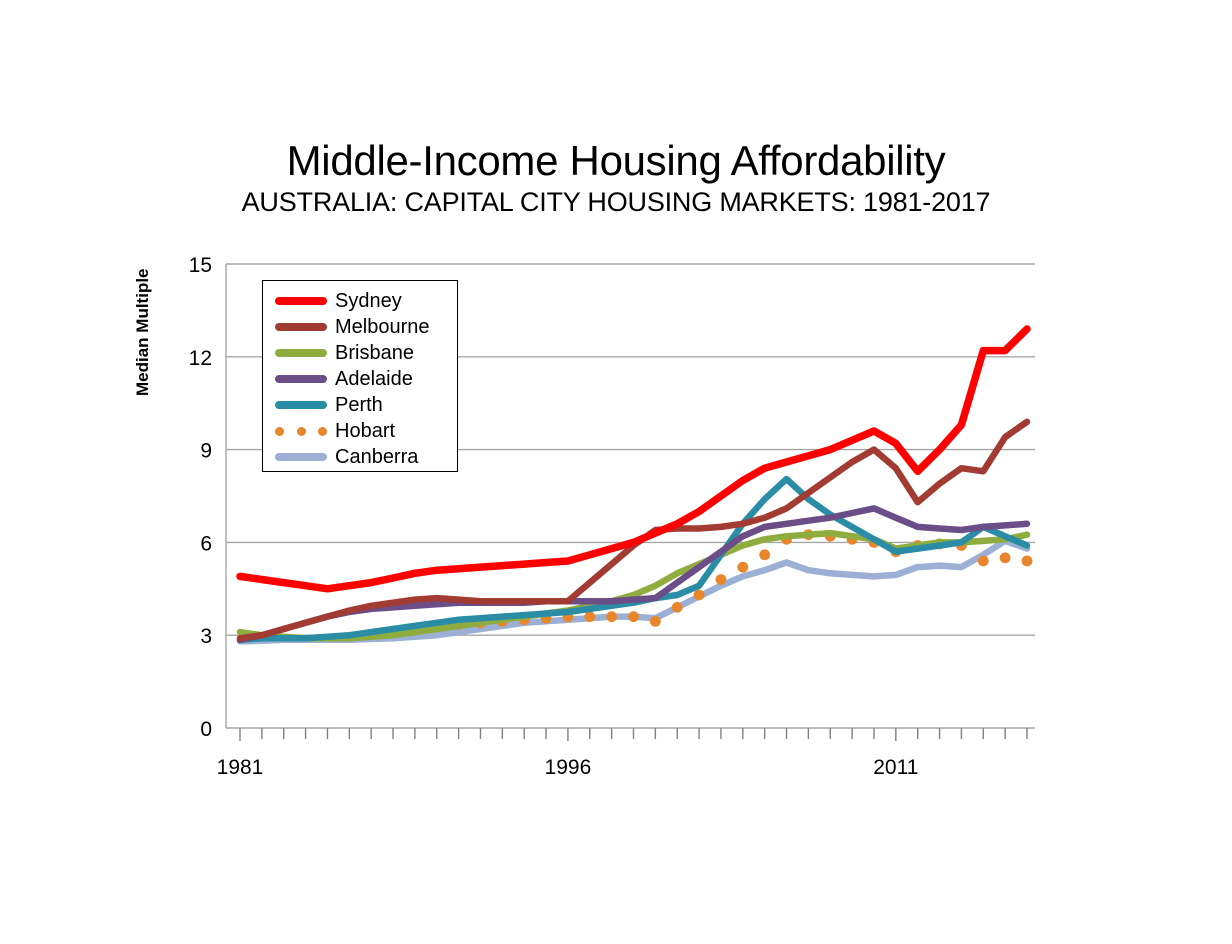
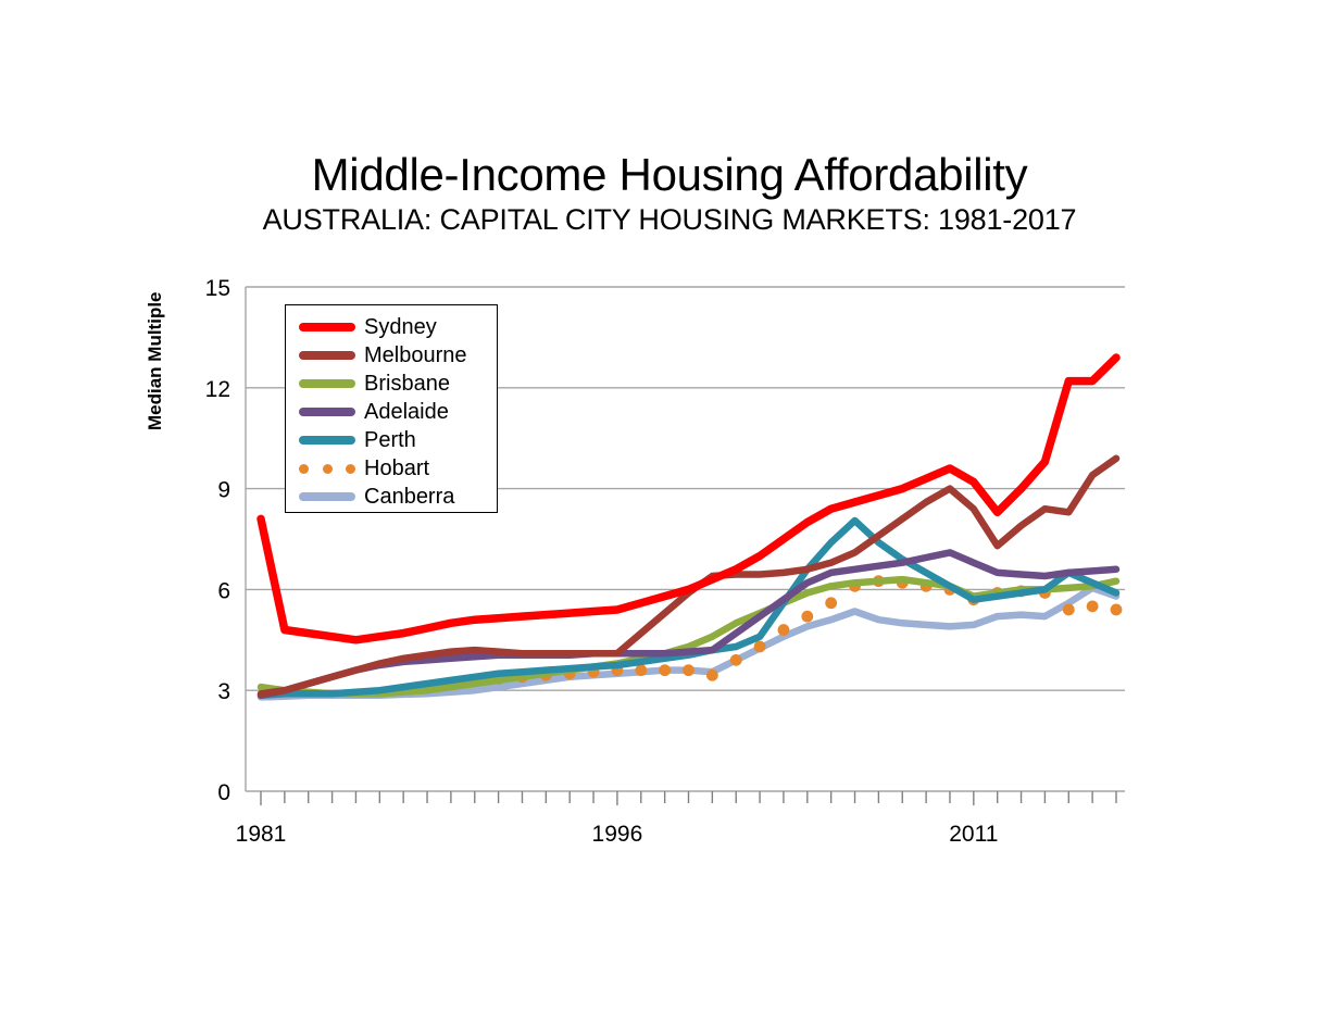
Sydney/1981: 4.9 -> 8.1
